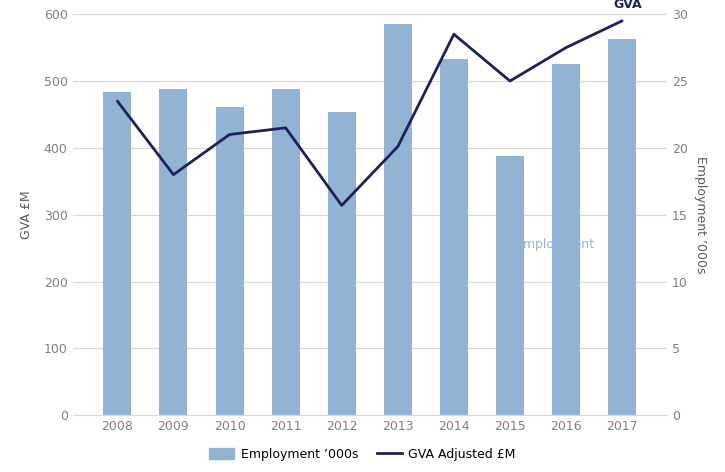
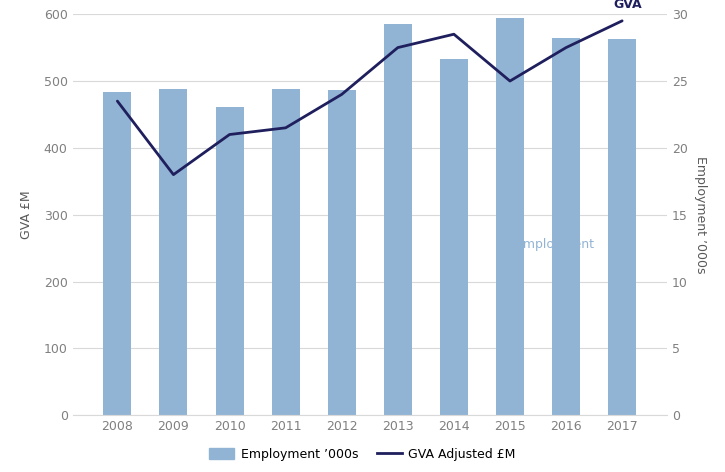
Employment ’000s/2012: 454 -> 486
GVA Adjusted £M/2012: 15.7 -> 24.0
GVA Adjusted £M/2013: 20.1 -> 27.5
Employment ’000s/2015: 388 -> 595
Employment ’000s/2016: 526 -> 565
